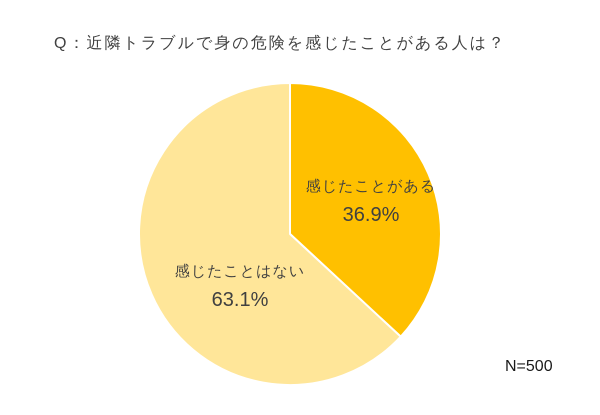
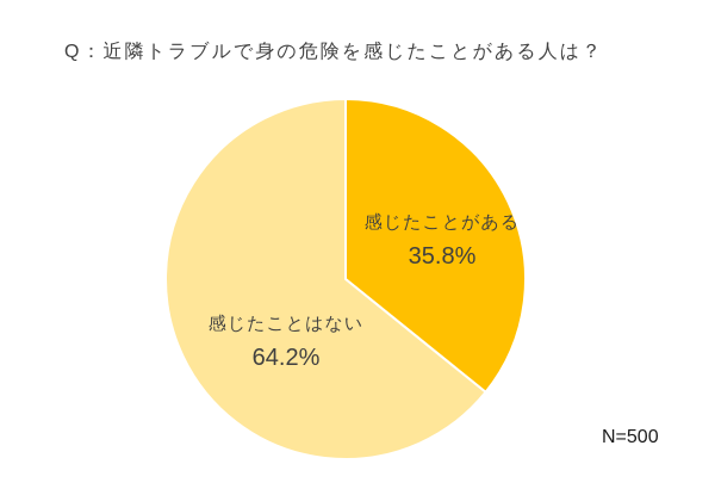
感じたことがある: 36.9% -> 35.8%
感じたことはない: 63.1% -> 64.2%
